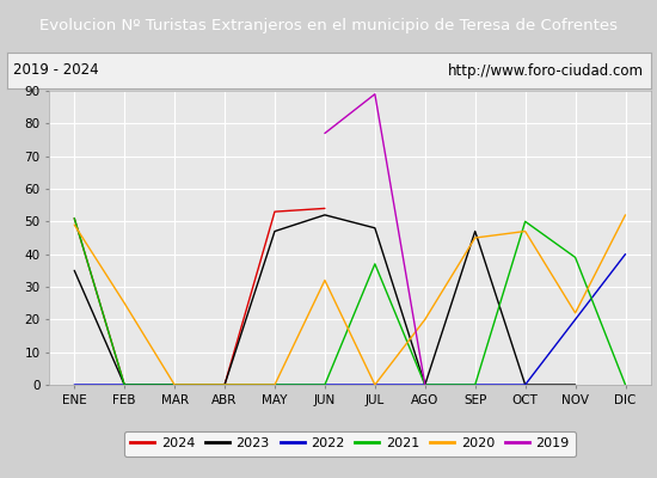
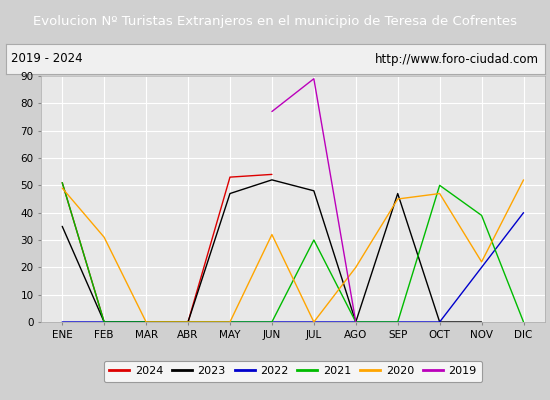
2020/FEB: 25 -> 31
2021/JUL: 37 -> 30
